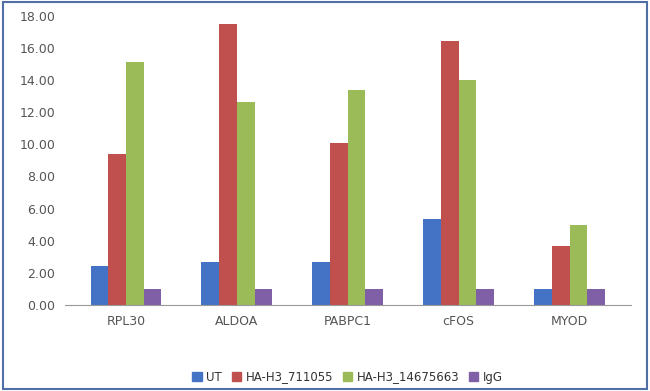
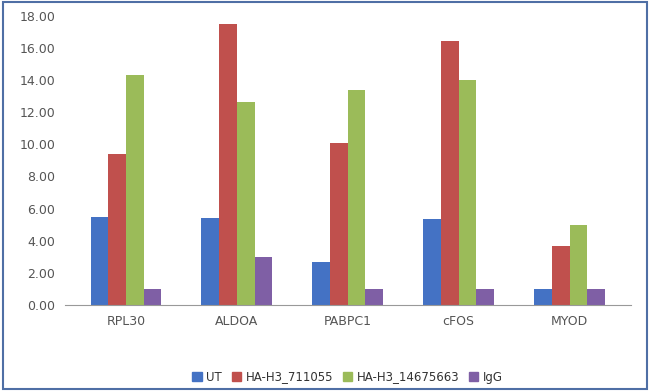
UT/RPL30: 2.4 -> 5.5
HA-H3_14675663/RPL30: 15.1 -> 14.3
UT/ALDOA: 2.6 -> 5.4
IgG/ALDOA: 1 -> 3
